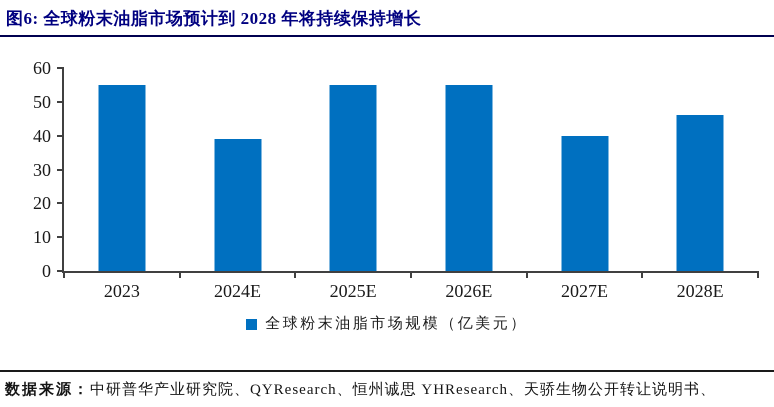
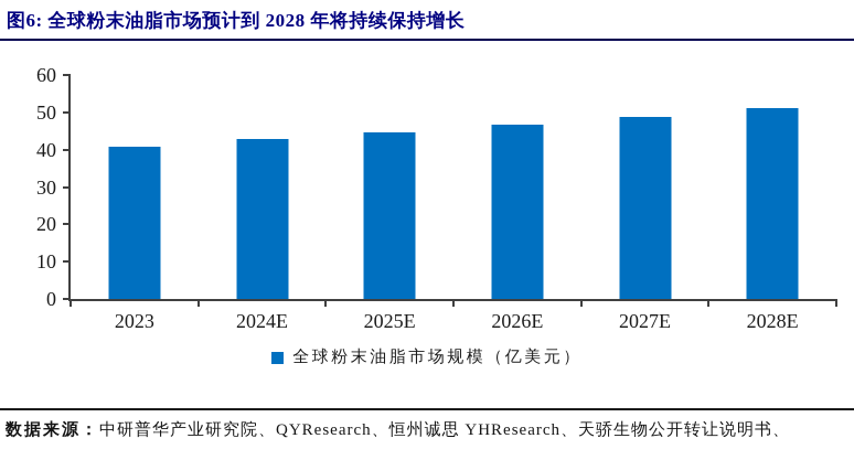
2023: 55 -> 41
2024E: 39 -> 43
2025E: 55 -> 45
2026E: 55 -> 47
2027E: 40 -> 49
2028E: 46 -> 51
